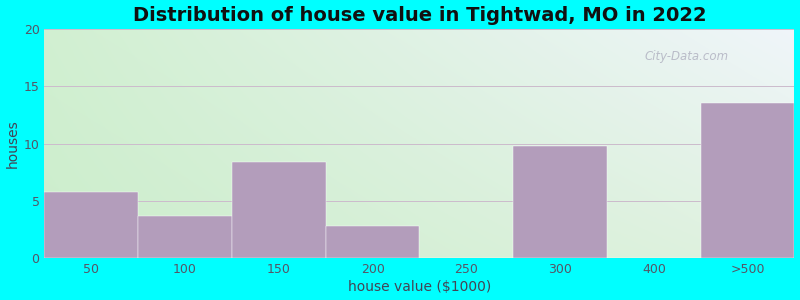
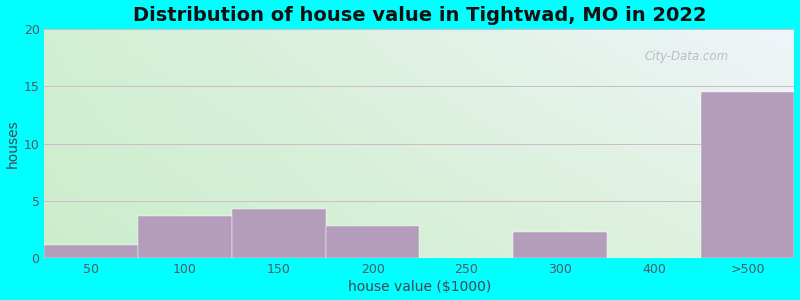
50: 5.8 -> 1.2
150: 8.4 -> 4.3
300: 9.8 -> 2.3
>500: 13.5 -> 14.5
